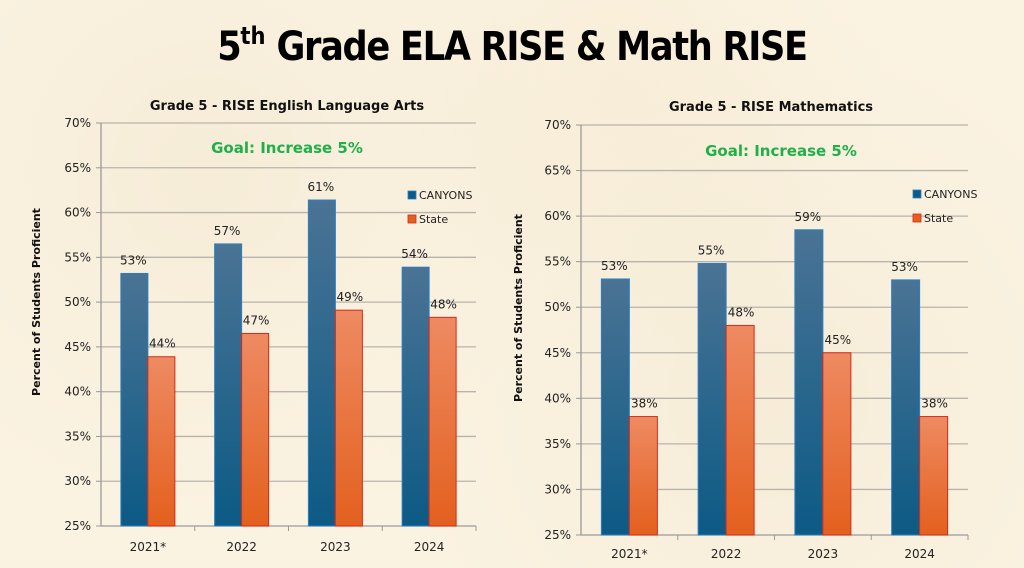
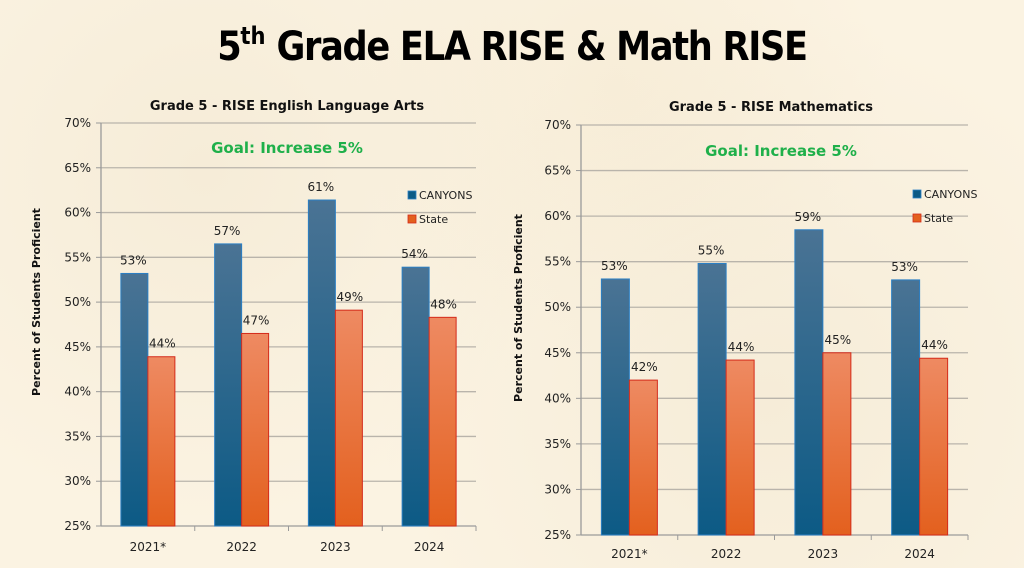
Grade 5 - RISE Mathematics/State/2021*: 38% -> 42%
Grade 5 - RISE Mathematics/State/2022: 48% -> 44%
Grade 5 - RISE Mathematics/State/2024: 38% -> 44%
